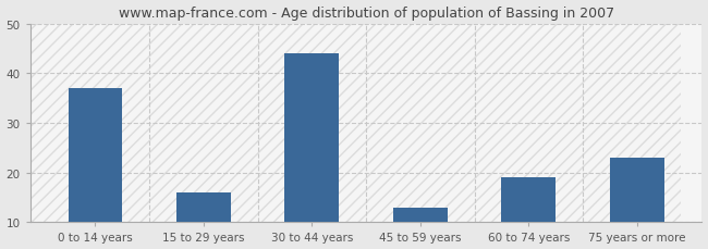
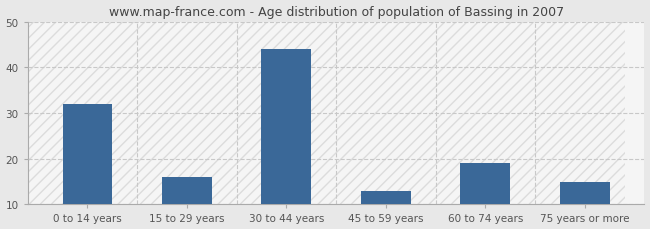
0 to 14 years: 37 -> 32
75 years or more: 23 -> 15
